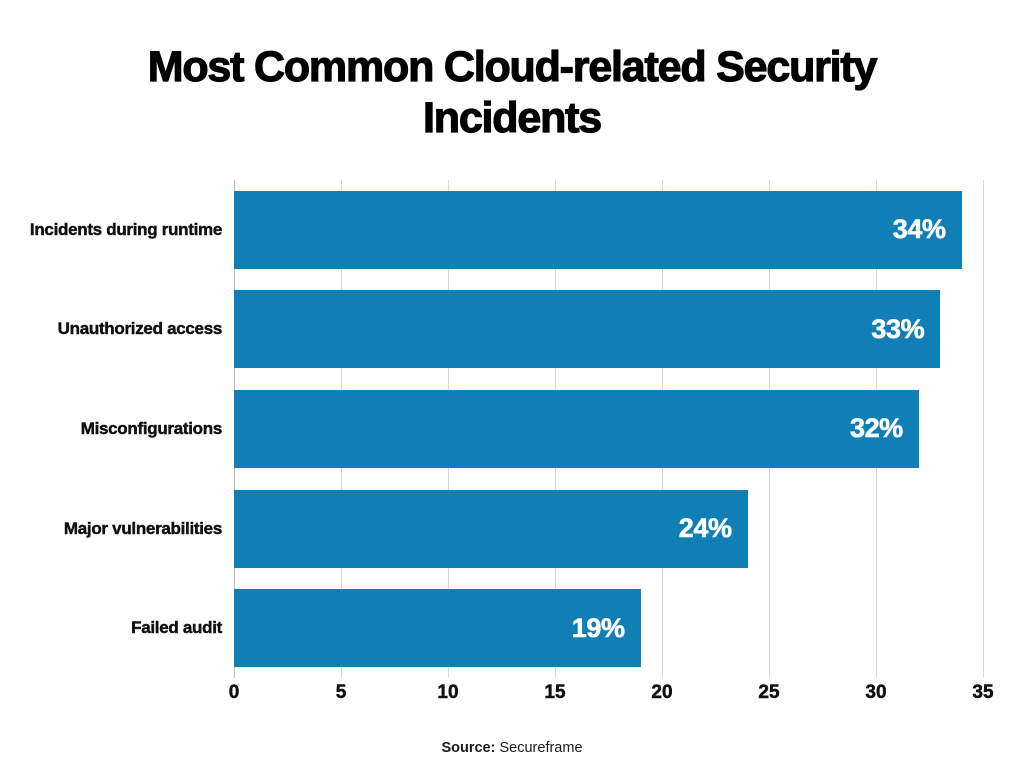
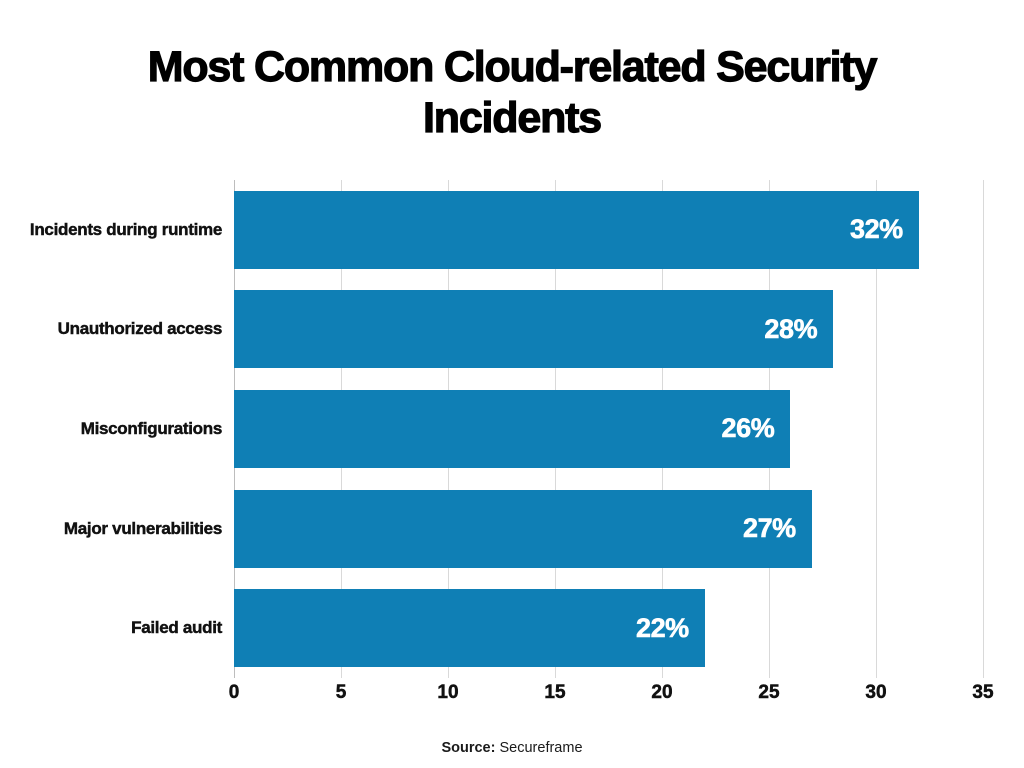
Incidents during runtime: 34% -> 32%
Unauthorized access: 33% -> 28%
Misconfigurations: 32% -> 26%
Major vulnerabilities: 24% -> 27%
Failed audit: 19% -> 22%
